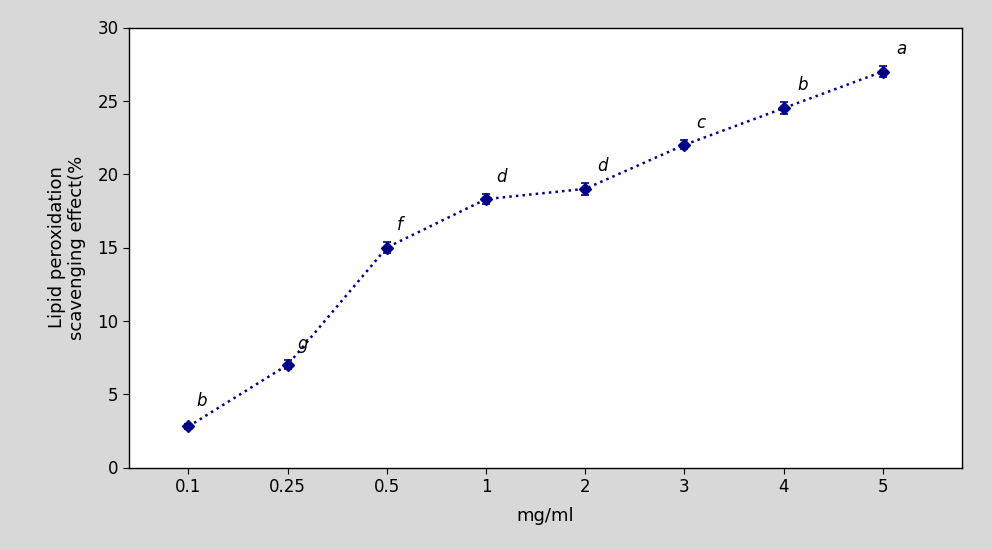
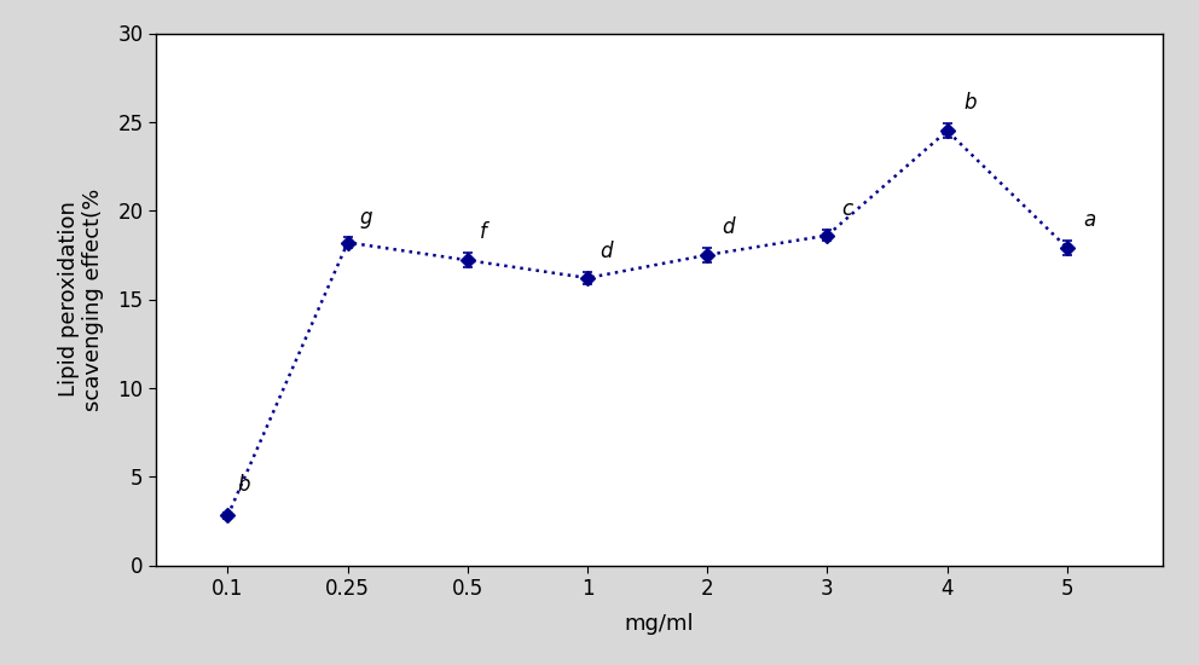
0.25: 7.0 -> 18.2
0.5: 15.0 -> 17.2
1: 18.3 -> 16.2
2: 19.0 -> 17.5
3: 22.0 -> 18.6
5: 27.0 -> 17.9
